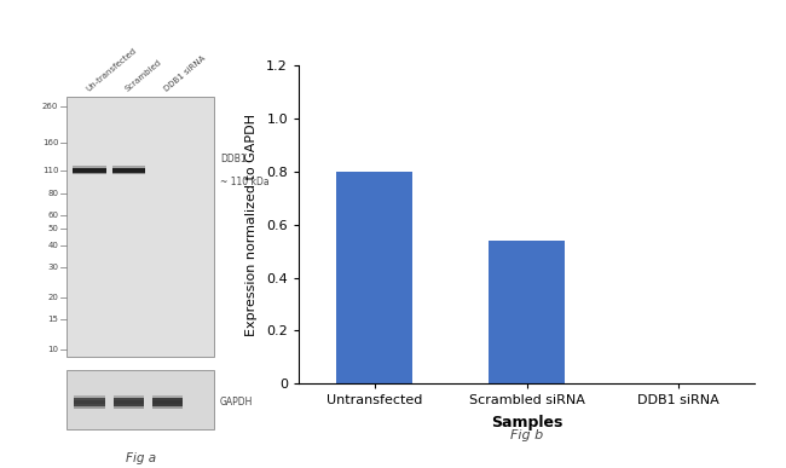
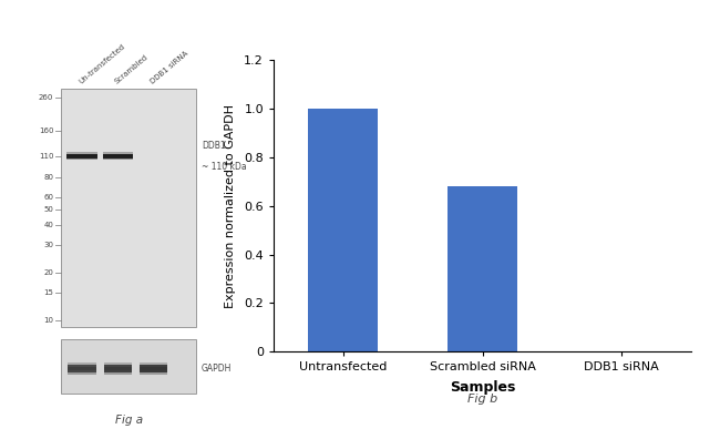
Untransfected: 0.80 -> 1.00
Scrambled siRNA: 0.54 -> 0.68
